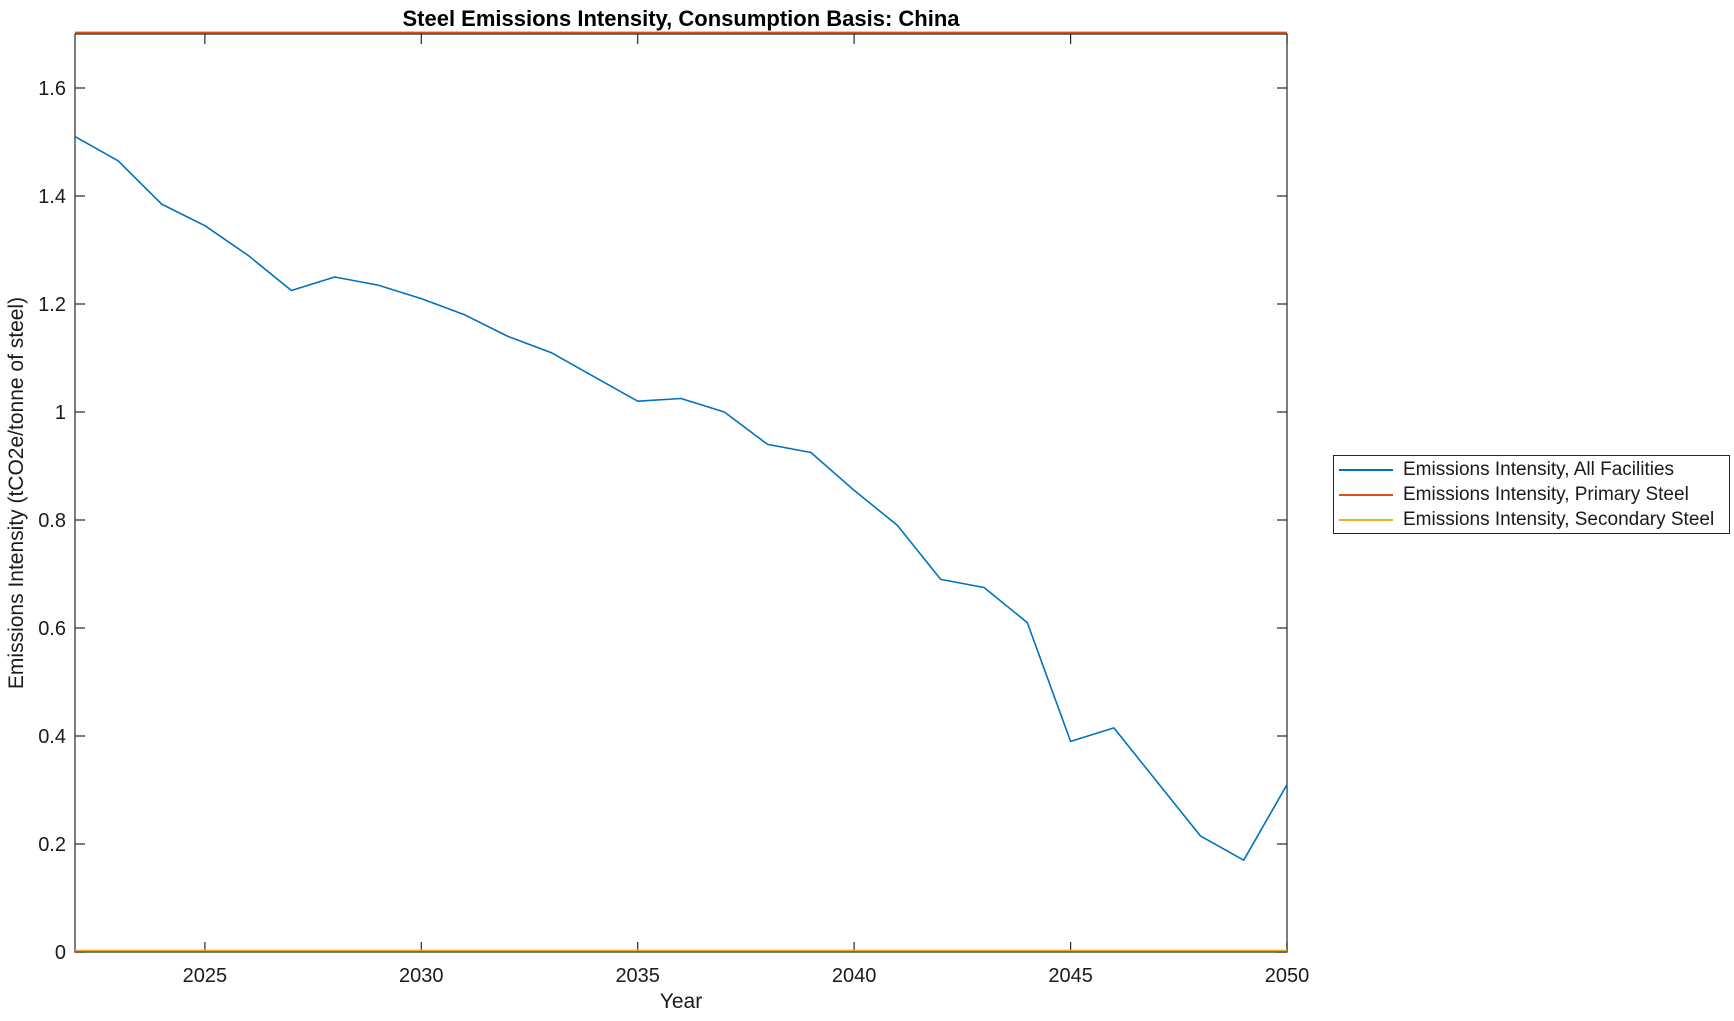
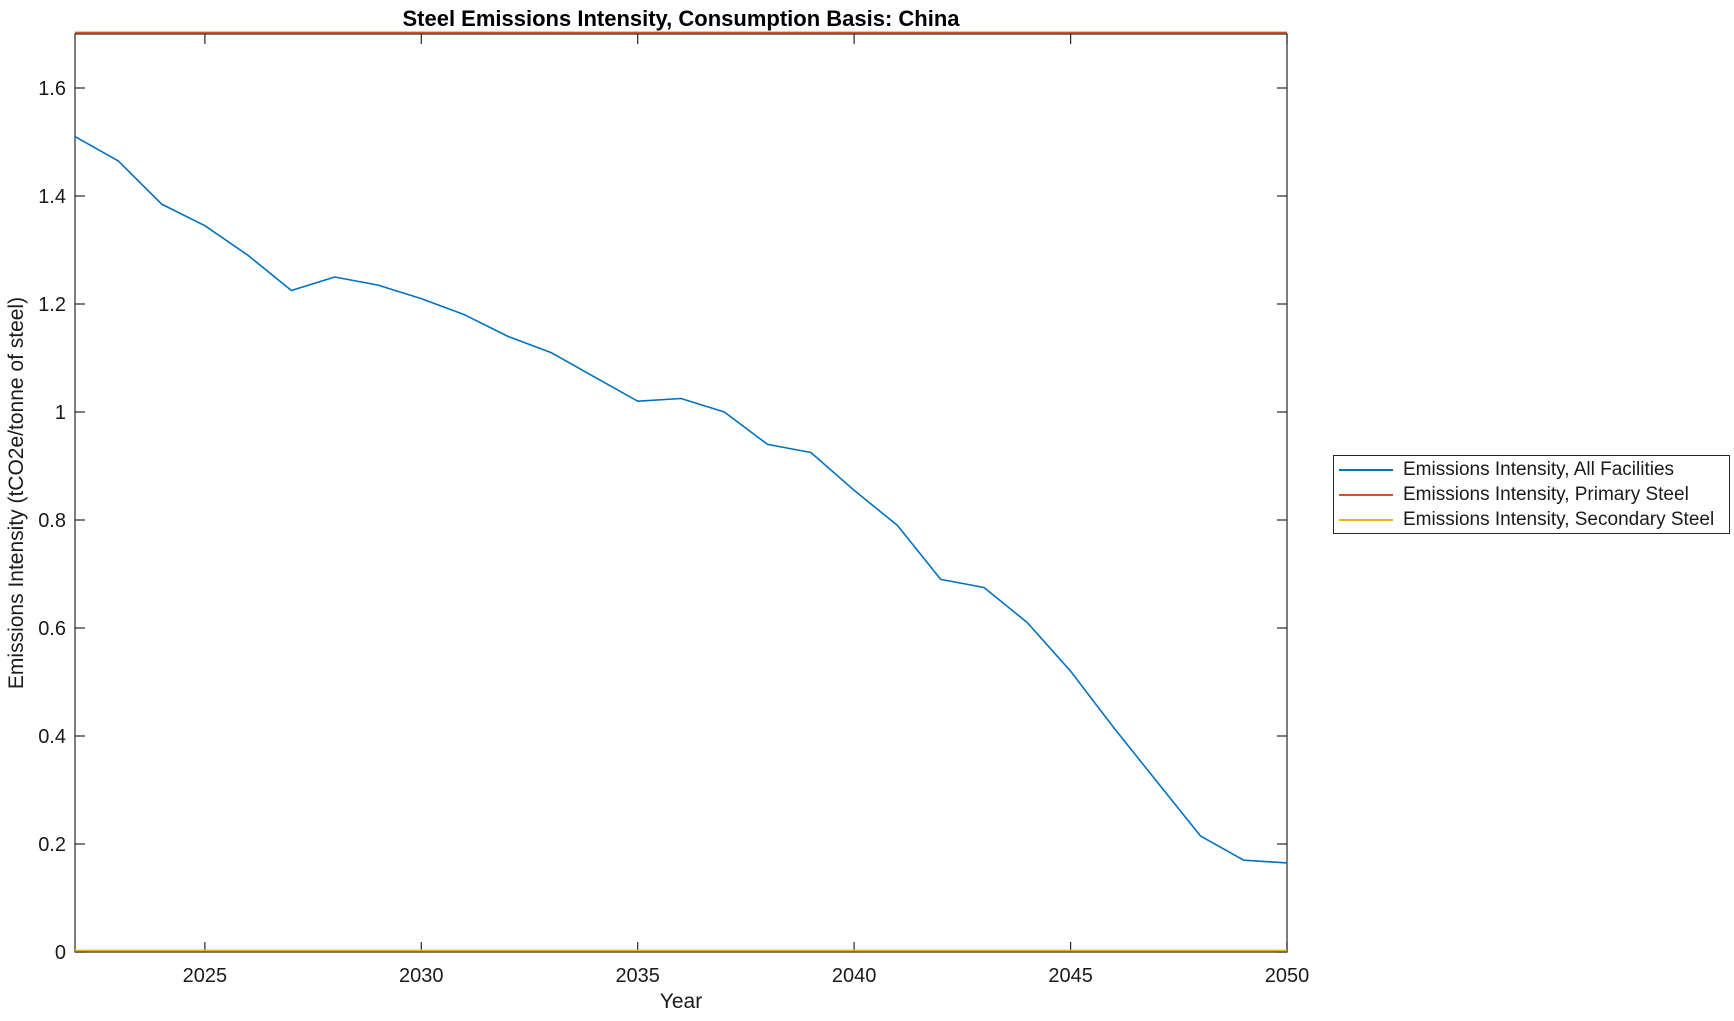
Emissions Intensity, All Facilities/2045: 0.39 -> 0.52
Emissions Intensity, All Facilities/2050: 0.31 -> 0.17
